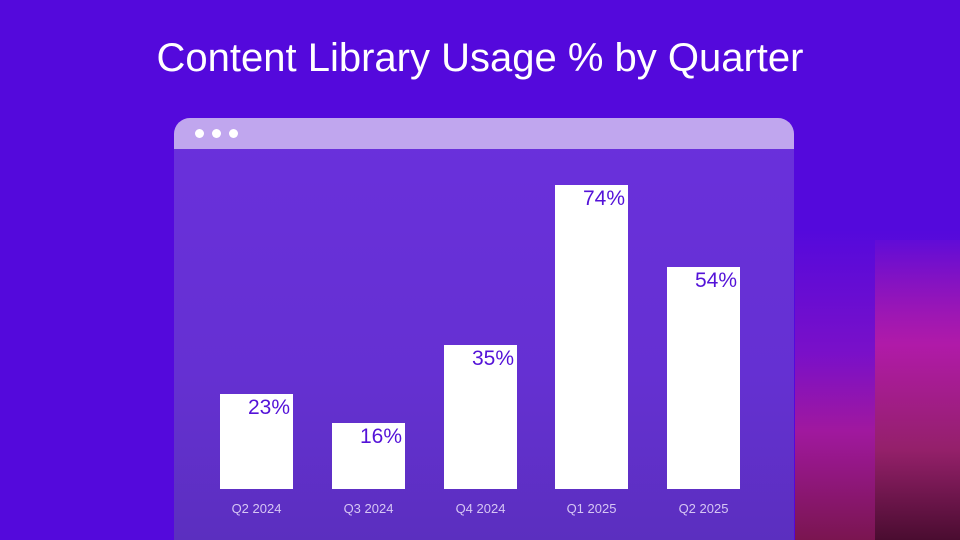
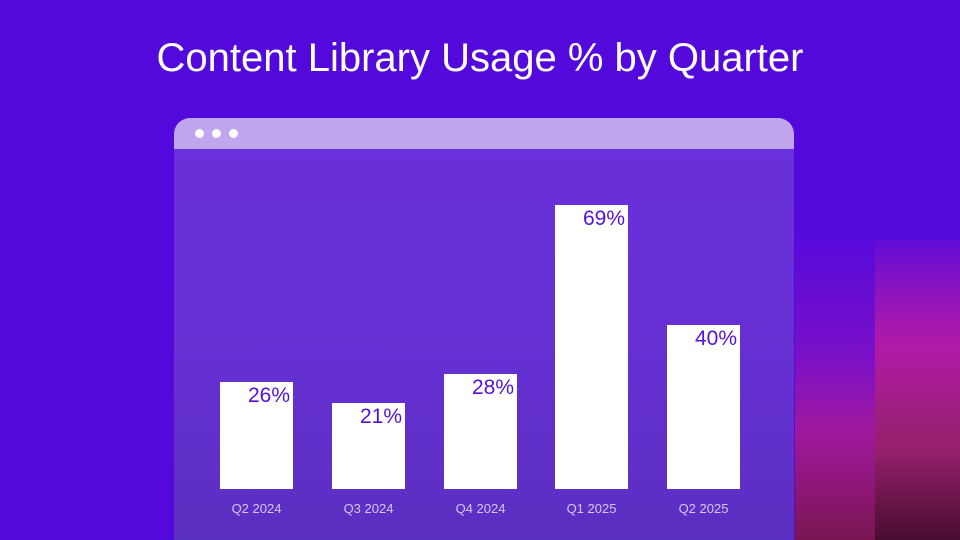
Q2 2024: 23% -> 26%
Q3 2024: 16% -> 21%
Q4 2024: 35% -> 28%
Q1 2025: 74% -> 69%
Q2 2025: 54% -> 40%
